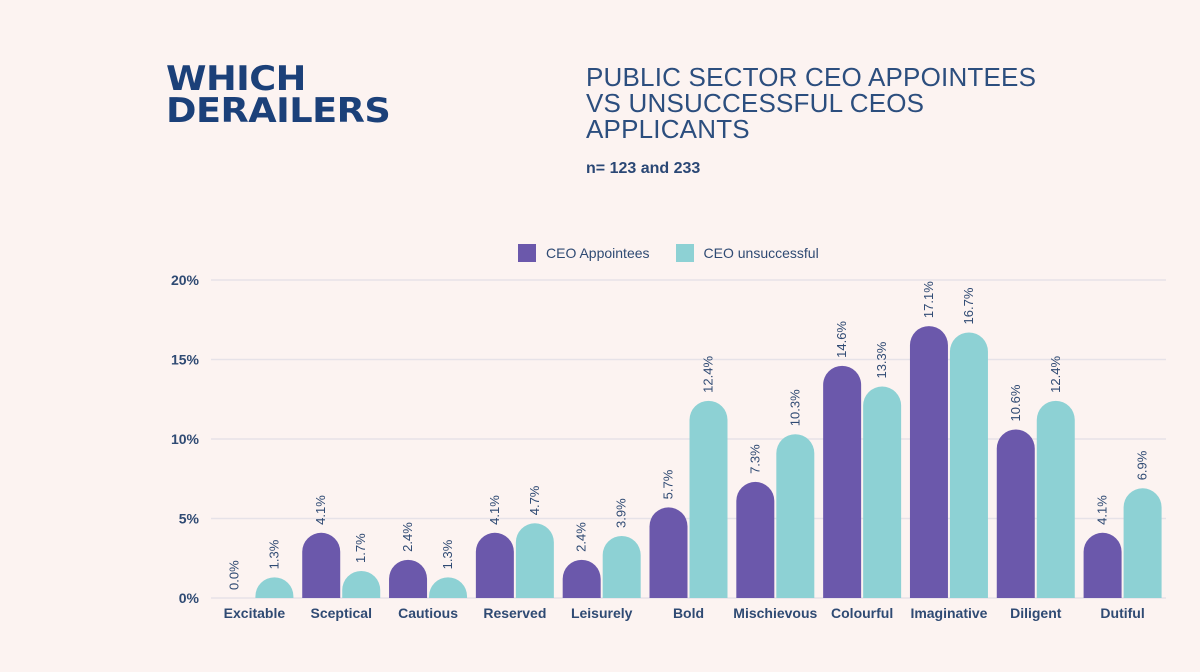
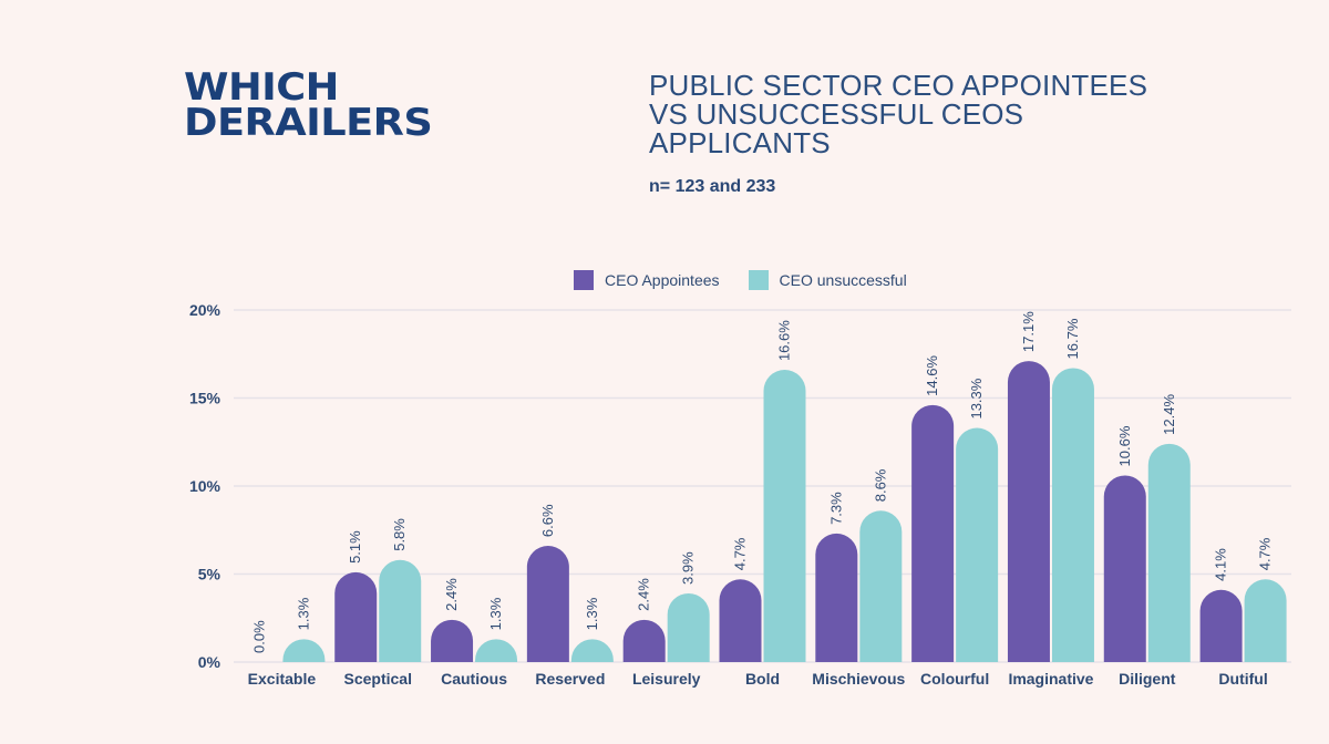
CEO Appointees/Sceptical: 4.1% -> 5.1%
CEO unsuccessful/Sceptical: 1.7% -> 5.8%
CEO Appointees/Reserved: 4.1% -> 6.6%
CEO unsuccessful/Reserved: 4.7% -> 1.3%
CEO Appointees/Bold: 5.7% -> 4.7%
CEO unsuccessful/Bold: 12.4% -> 16.6%
CEO unsuccessful/Mischievous: 10.3% -> 8.6%
CEO unsuccessful/Dutiful: 6.9% -> 4.7%
